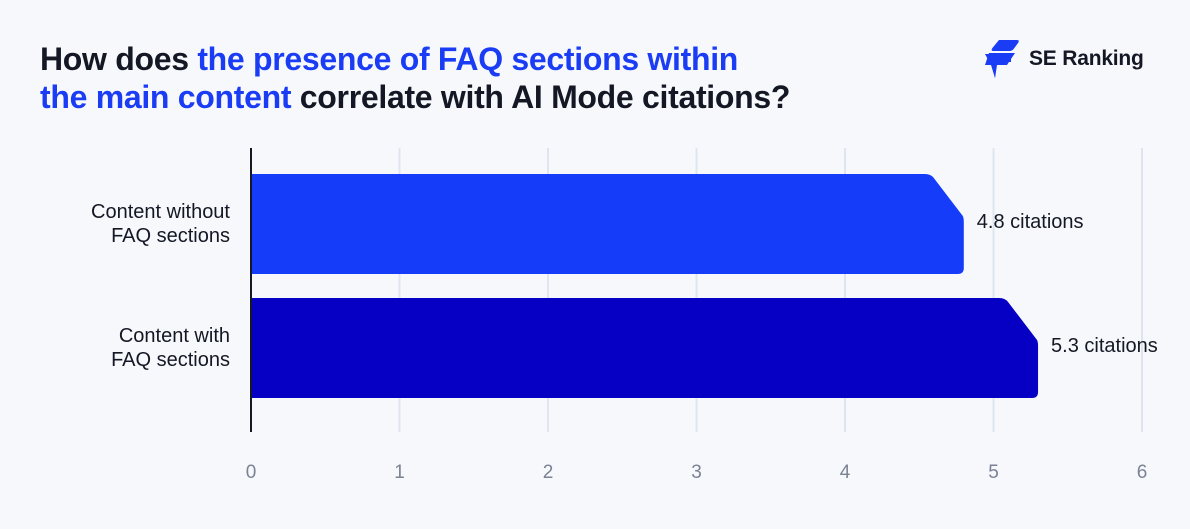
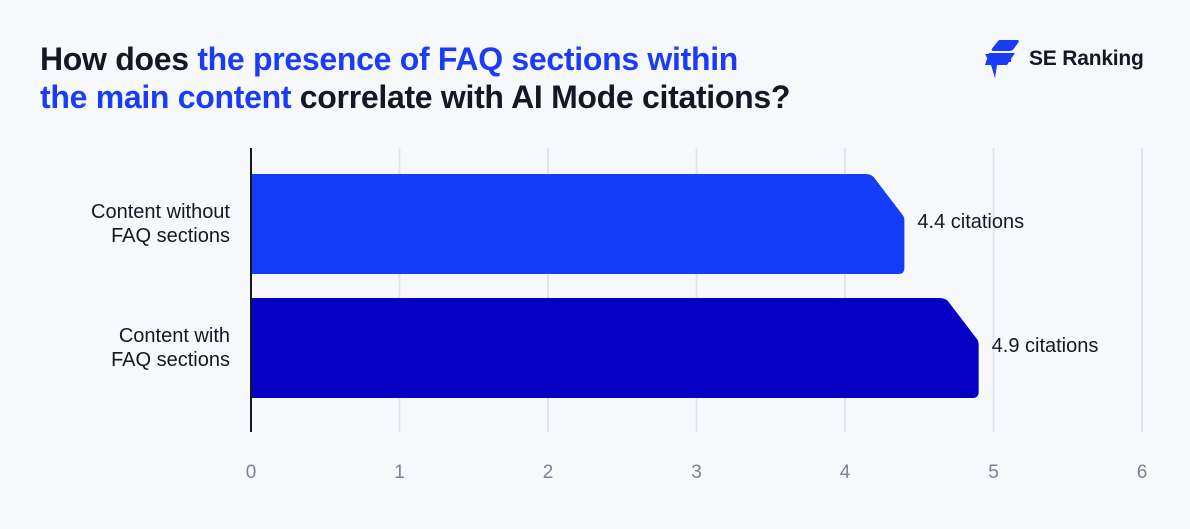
Content without FAQ sections: 4.8 -> 4.4
Content with FAQ sections: 5.3 -> 4.9
